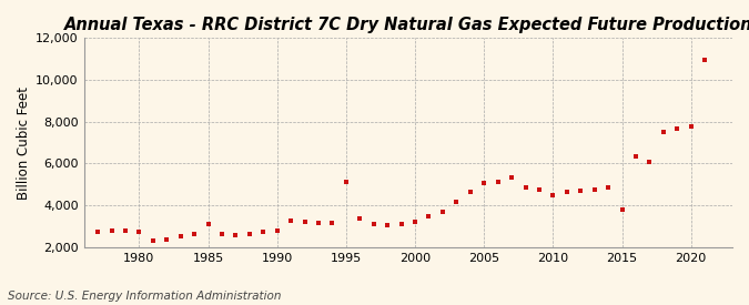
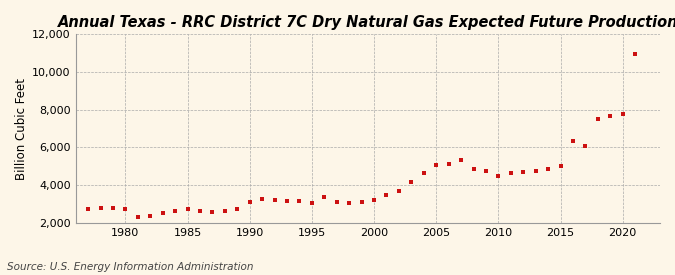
1985: 3,100 -> 2,800
1990: 2,800 -> 3,100
1995: 5,100 -> 3,000
2015: 3,800 -> 5,000
